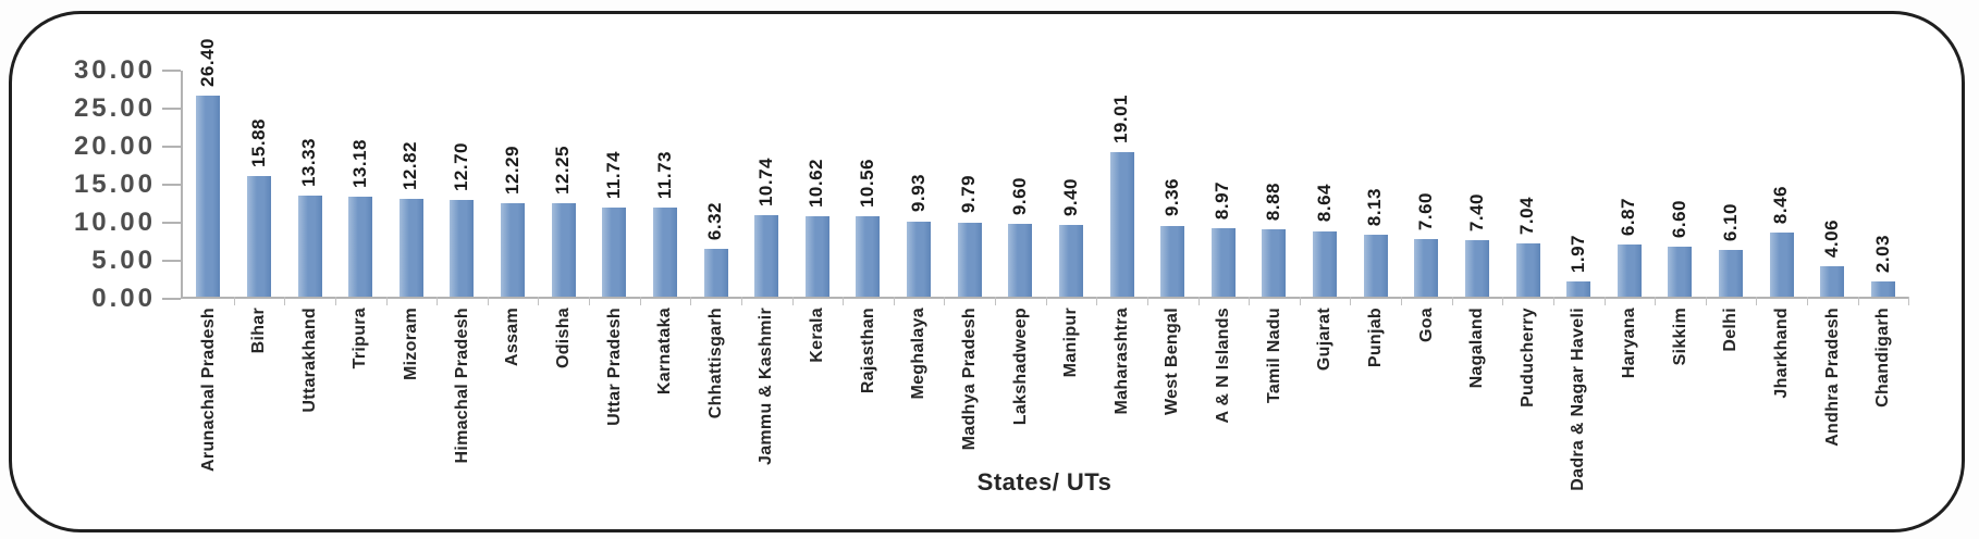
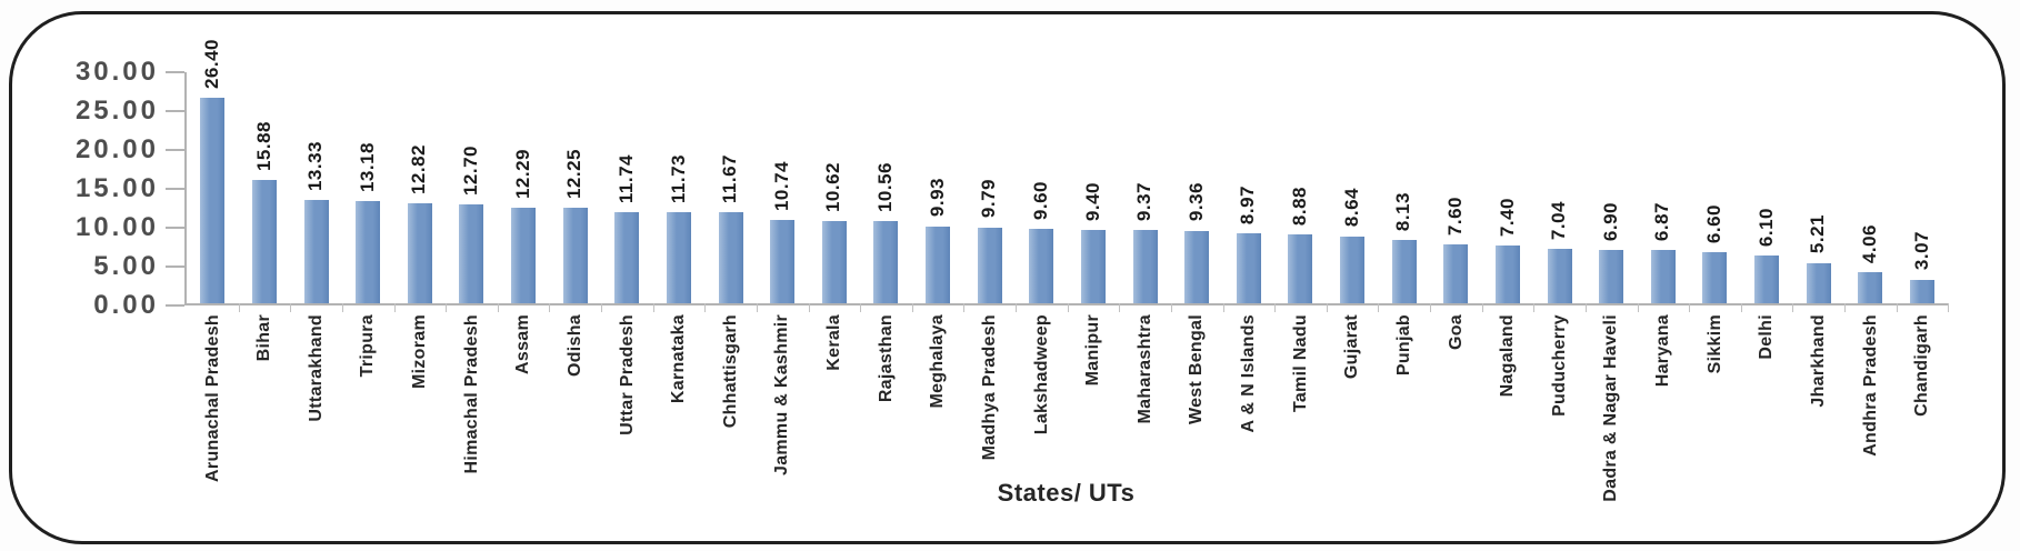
Chhattisgarh: 6.32 -> 11.67
Maharashtra: 19.01 -> 9.37
Dadra & Nagar Haveli: 1.97 -> 6.90
Jharkhand: 8.46 -> 5.21
Chandigarh: 2.03 -> 3.07
